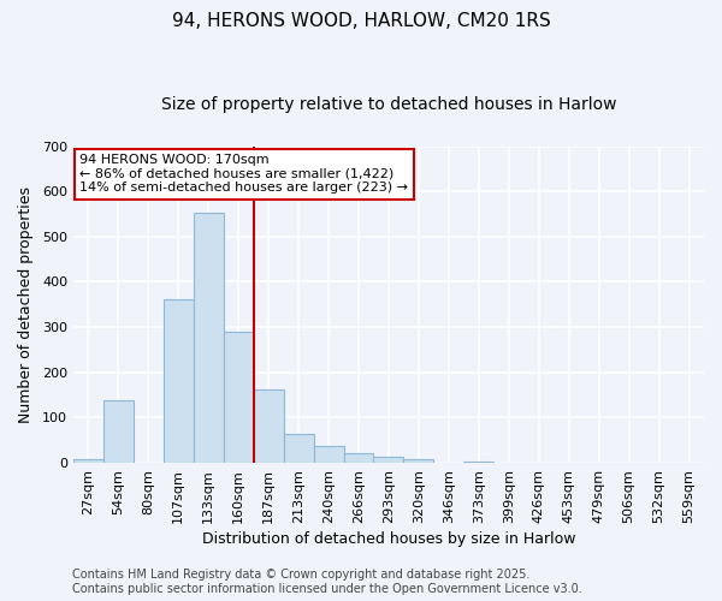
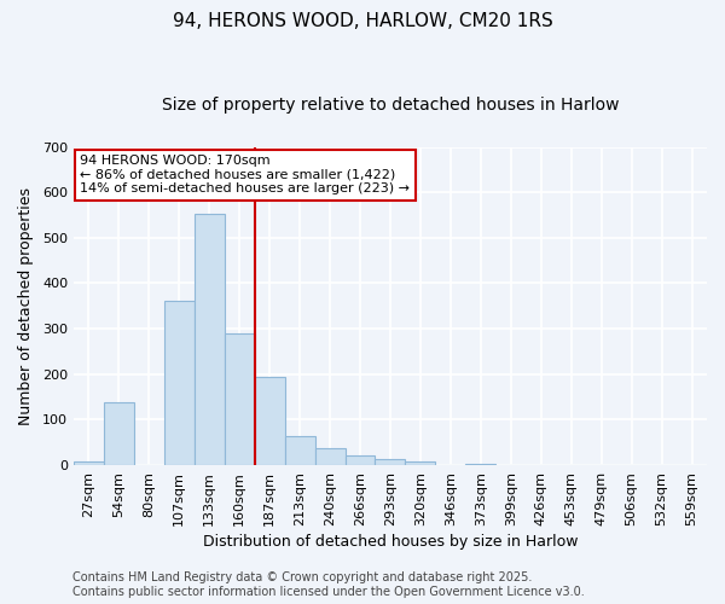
187sqm: 162 -> 195
